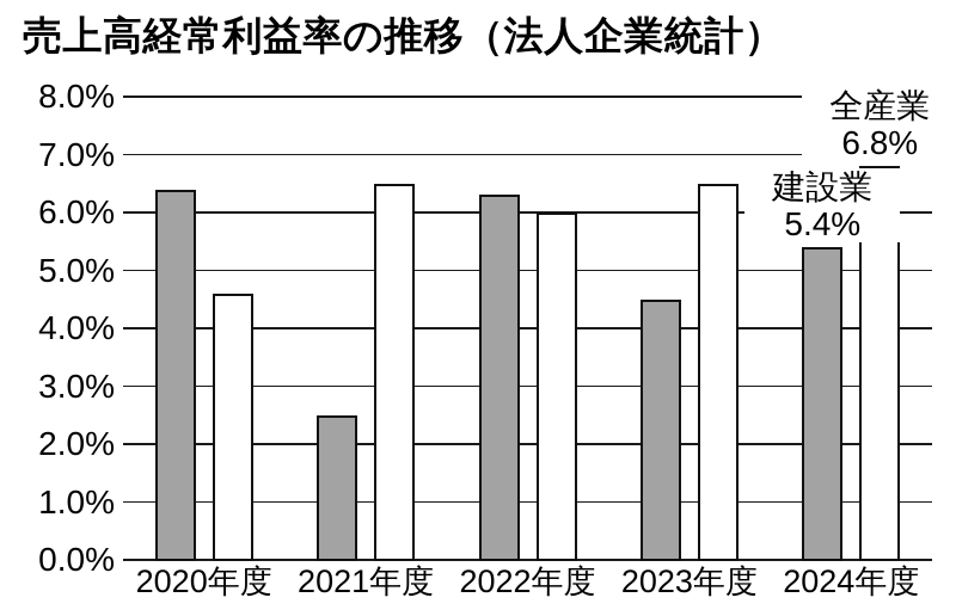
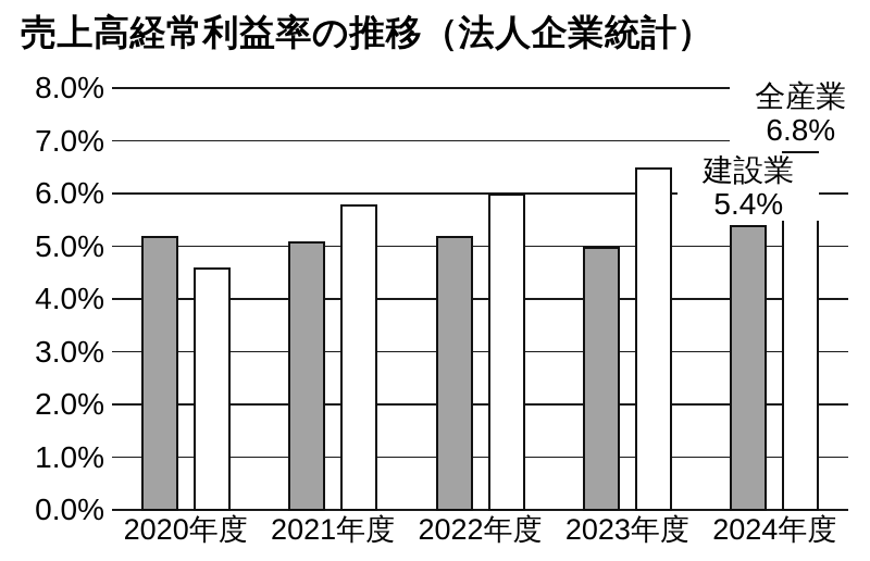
建設業/2020年度: 6.4% -> 5.2%
建設業/2021年度: 2.5% -> 5.1%
全産業/2021年度: 6.5% -> 5.8%
建設業/2022年度: 6.3% -> 5.2%
建設業/2023年度: 4.5% -> 5.0%
